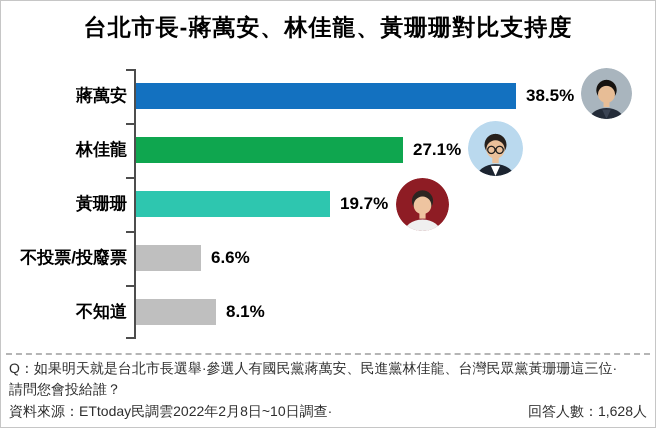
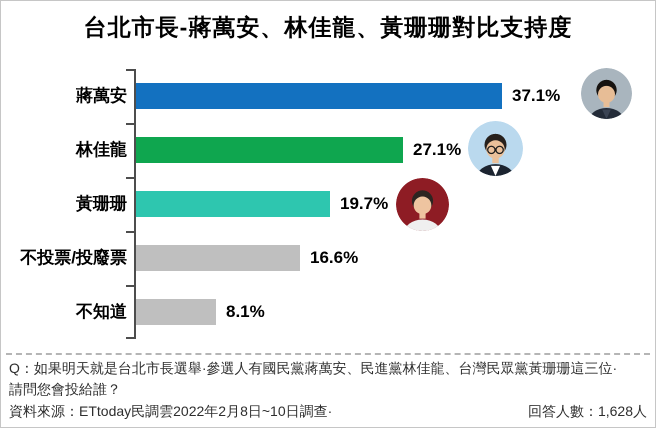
蔣萬安: 38.5% -> 37.1%
不投票/投廢票: 6.6% -> 16.6%
